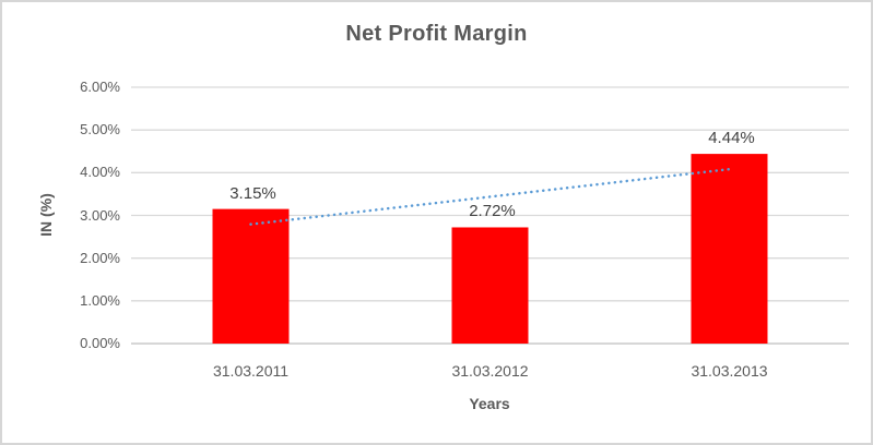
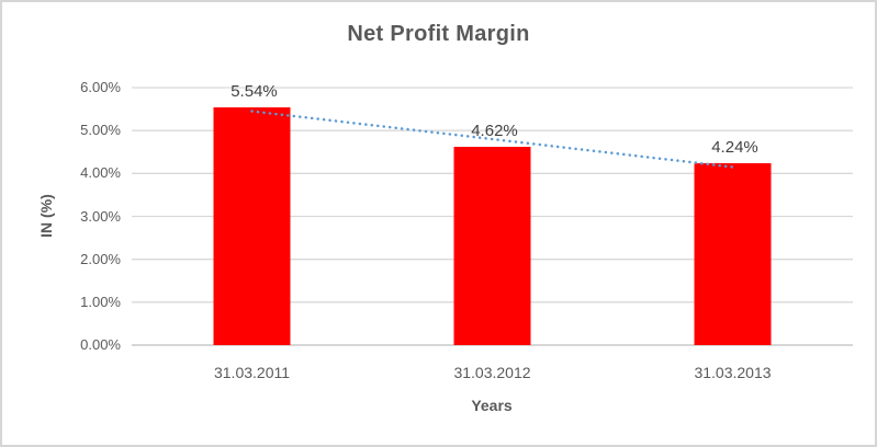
31.03.2011: 3.15% -> 5.54%
31.03.2012: 2.72% -> 4.62%
31.03.2013: 4.44% -> 4.24%
